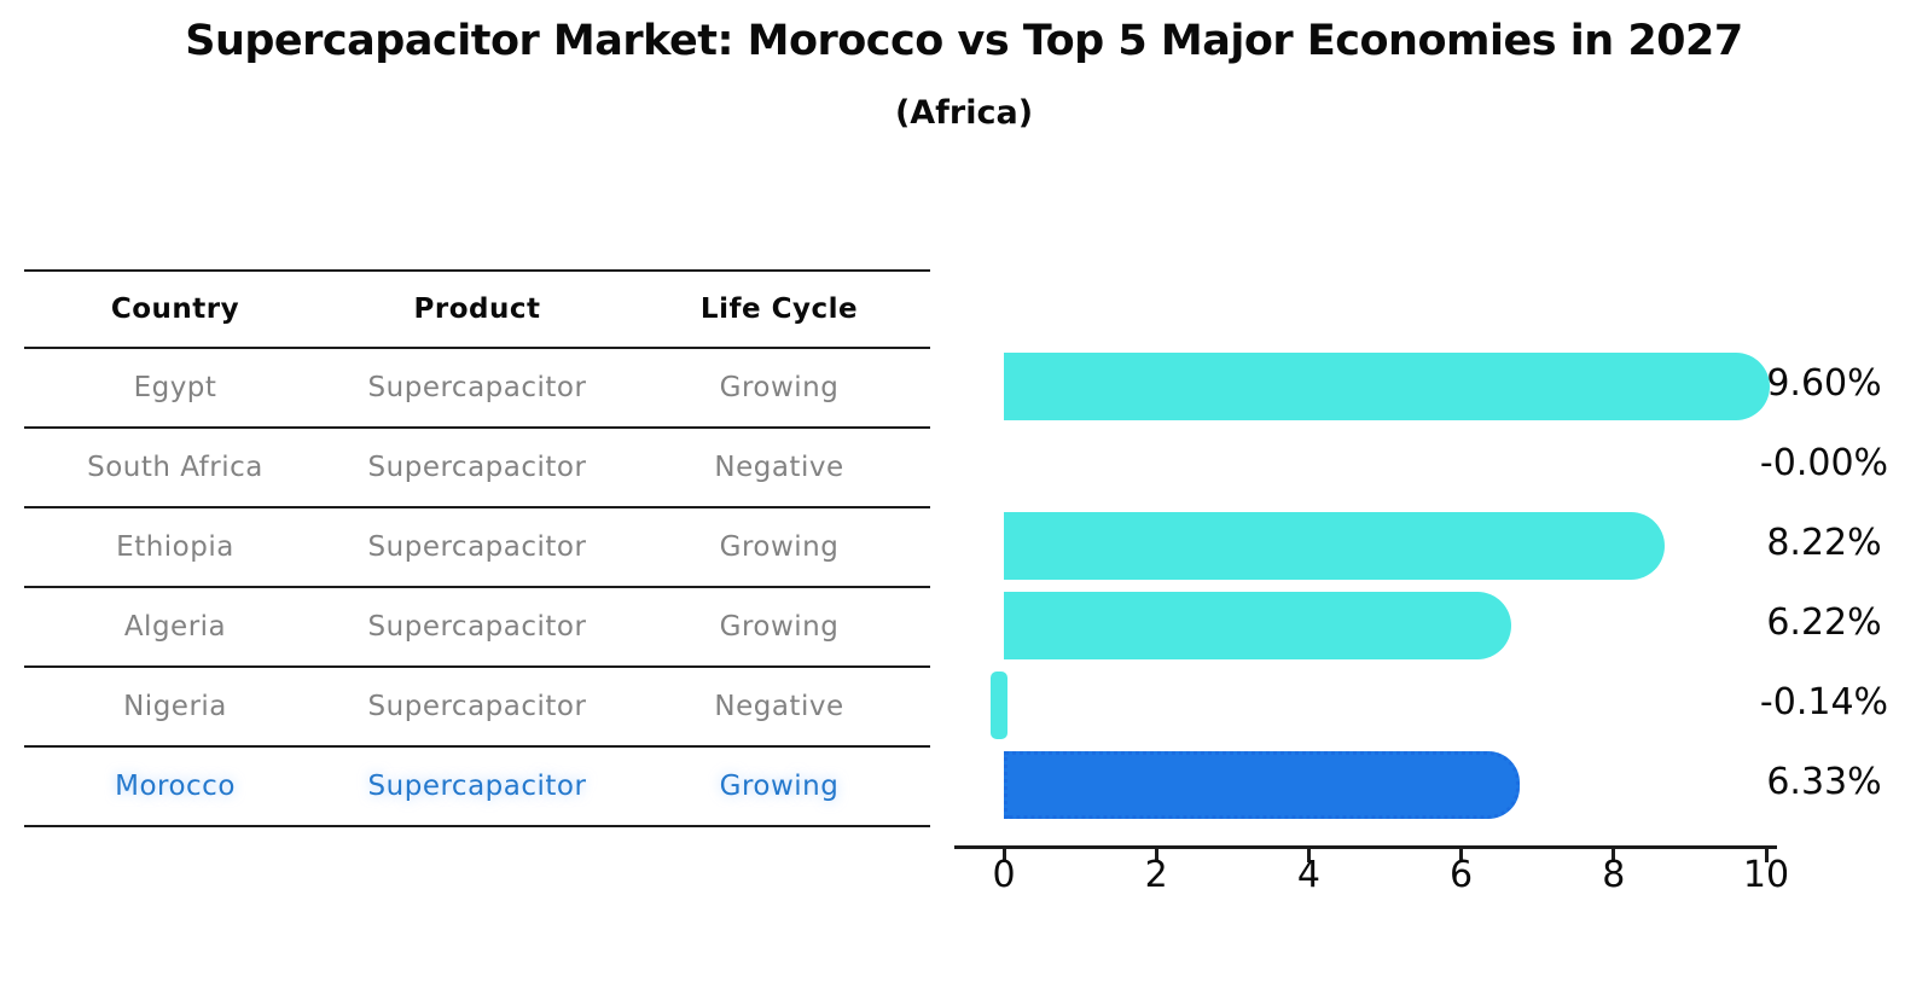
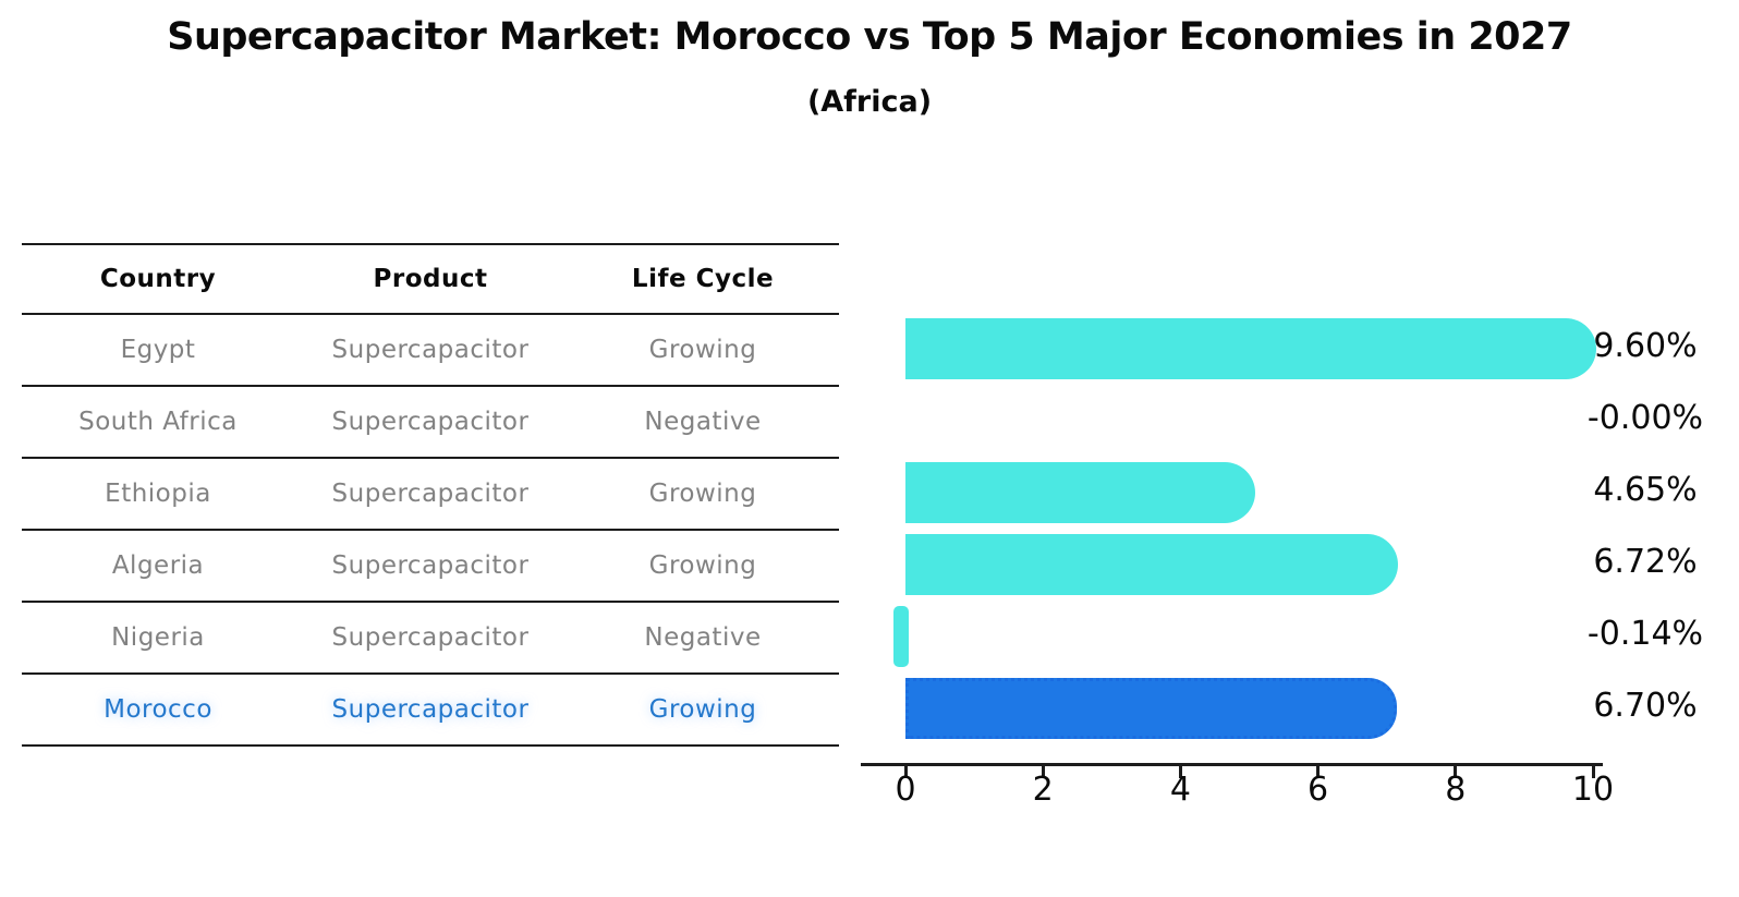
Ethiopia: 8.22% -> 4.65%
Algeria: 6.22% -> 6.72%
Morocco: 6.33% -> 6.70%
